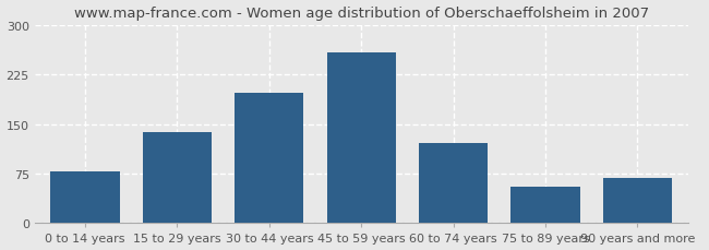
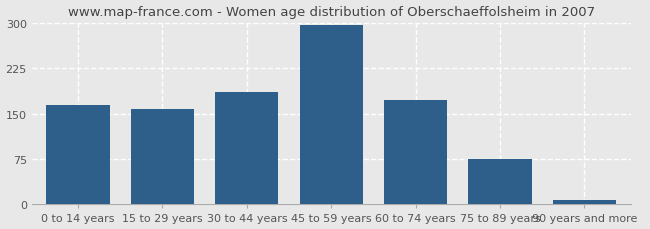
0 to 14 years: 78 -> 165
15 to 29 years: 138 -> 158
30 to 44 years: 198 -> 185
45 to 59 years: 258 -> 297
60 to 74 years: 122 -> 172
75 to 89 years: 56 -> 75
90 years and more: 68 -> 8
